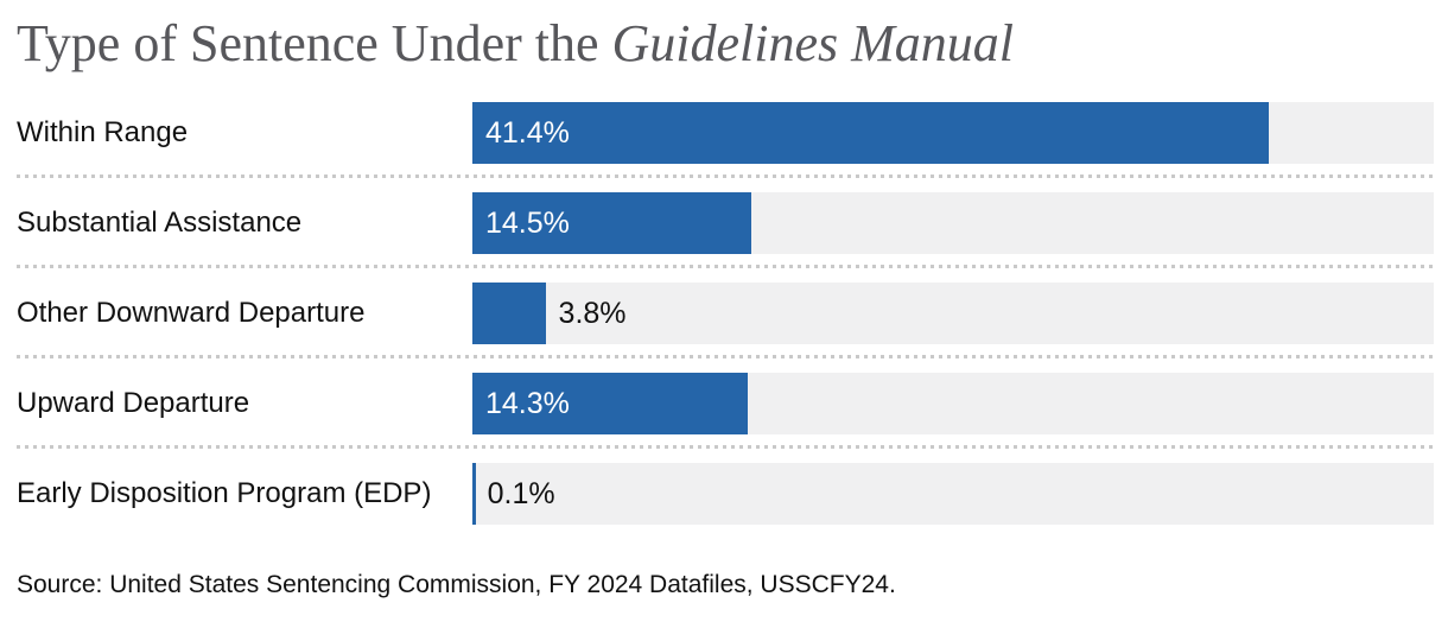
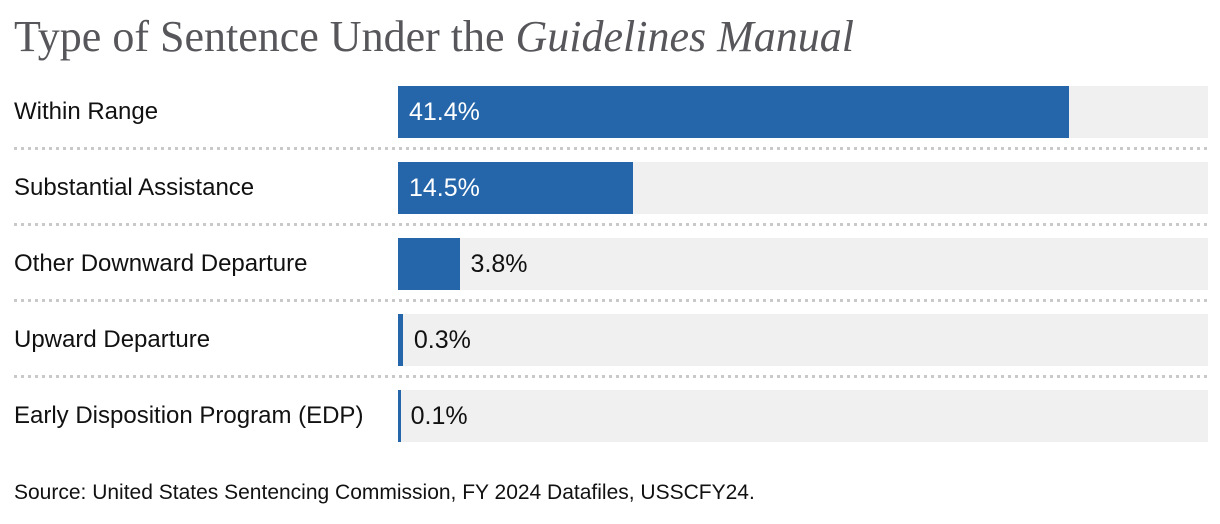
Upward Departure: 14.3% -> 0.3%
